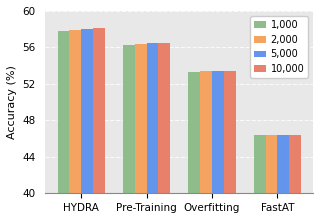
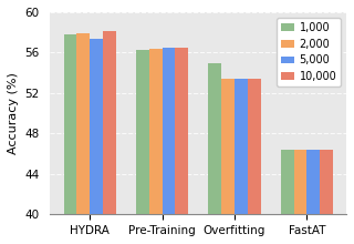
5,000/HYDRA: 58.0 -> 57.4
1,000/Overfitting: 53.3 -> 55.0
